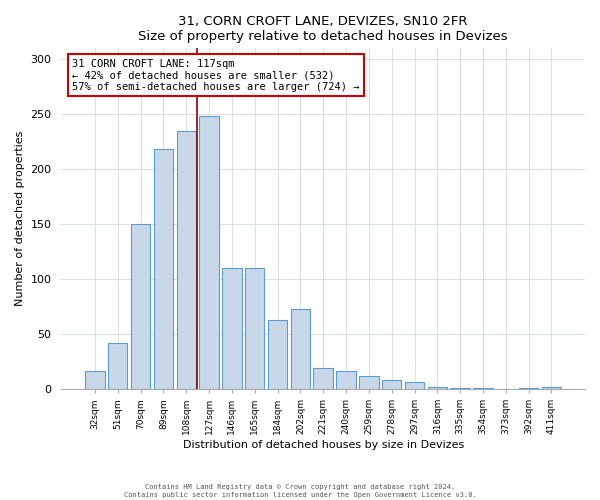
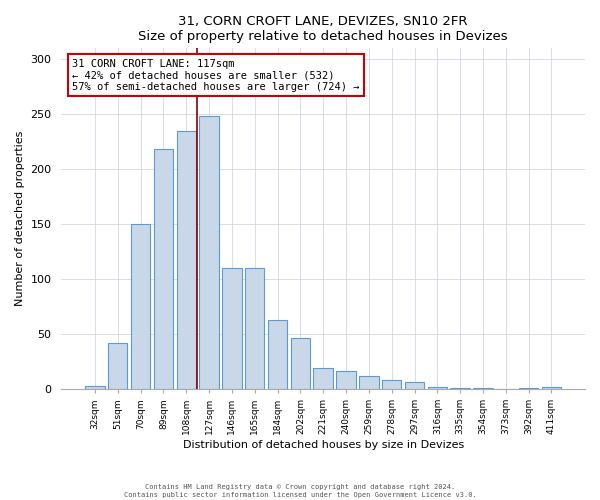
32sqm: 16 -> 3
202sqm: 73 -> 46
